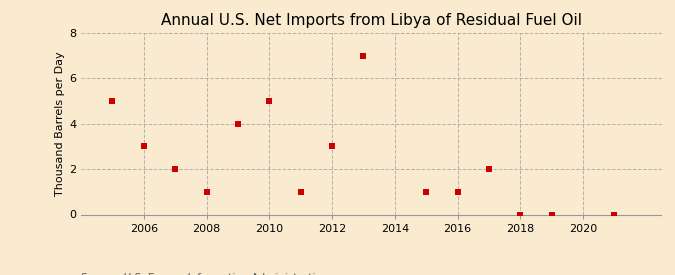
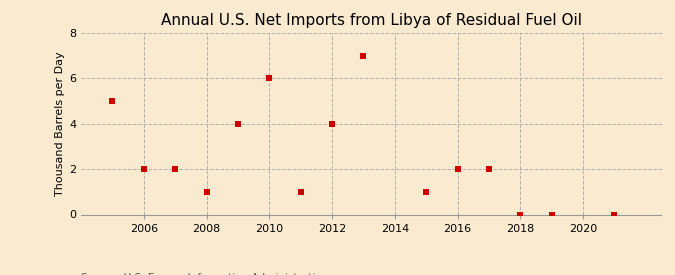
2006: 3 -> 2
2010: 5 -> 6
2012: 3 -> 4
2016: 1 -> 2
